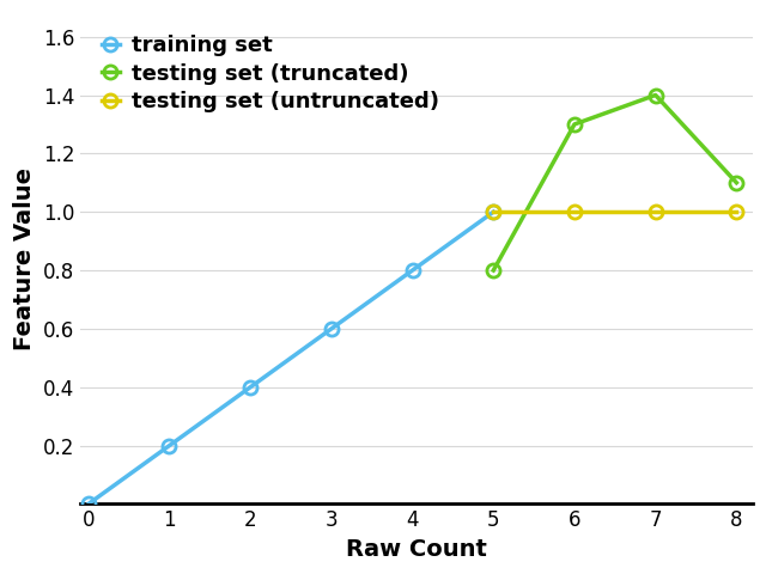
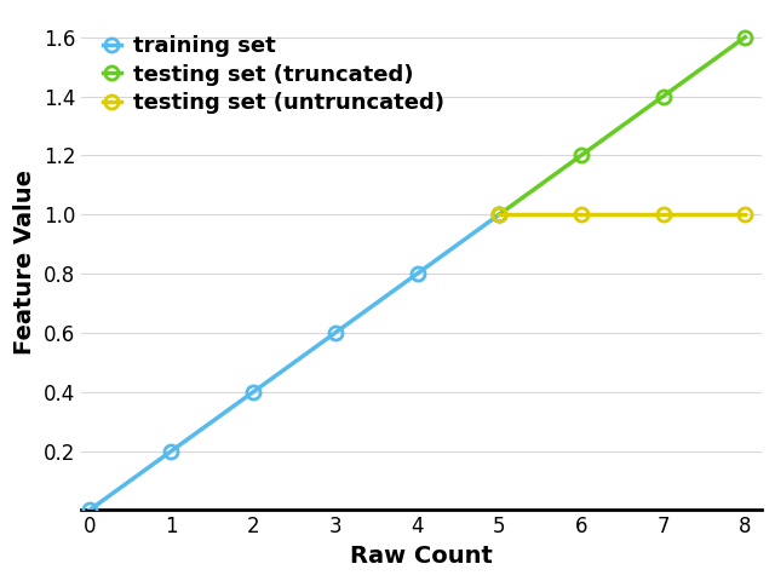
testing set (truncated)/5: 0.8 -> 1.0
testing set (truncated)/6: 1.3 -> 1.2
testing set (truncated)/8: 1.1 -> 1.6
